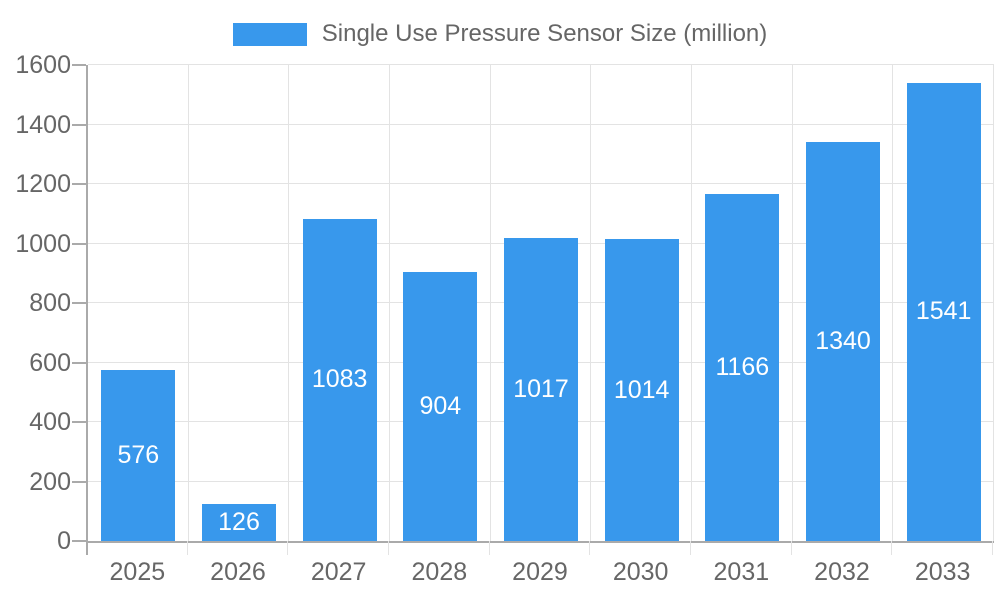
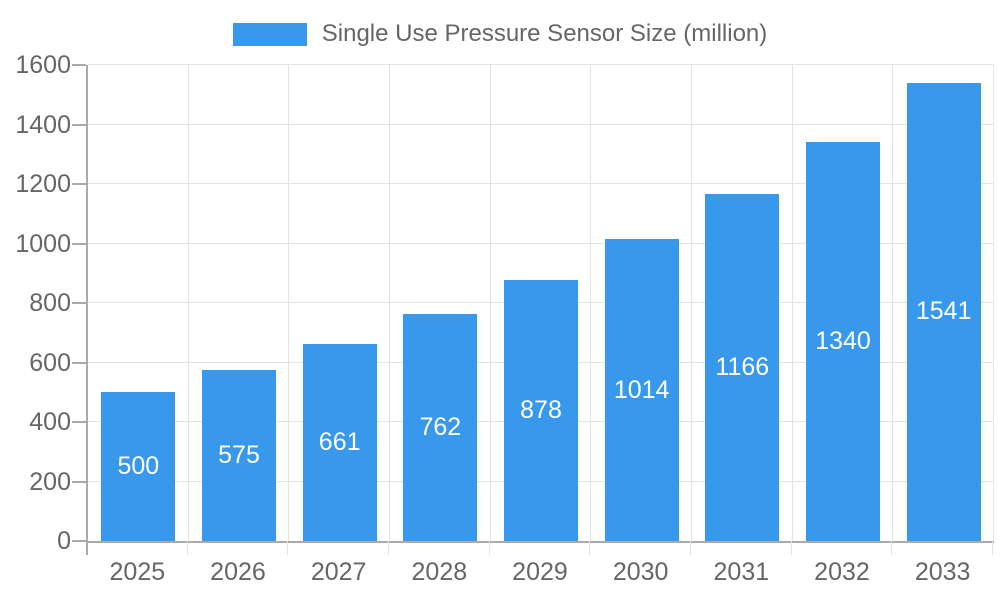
2025: 576 -> 500
2026: 126 -> 575
2027: 1083 -> 661
2028: 904 -> 762
2029: 1017 -> 878
